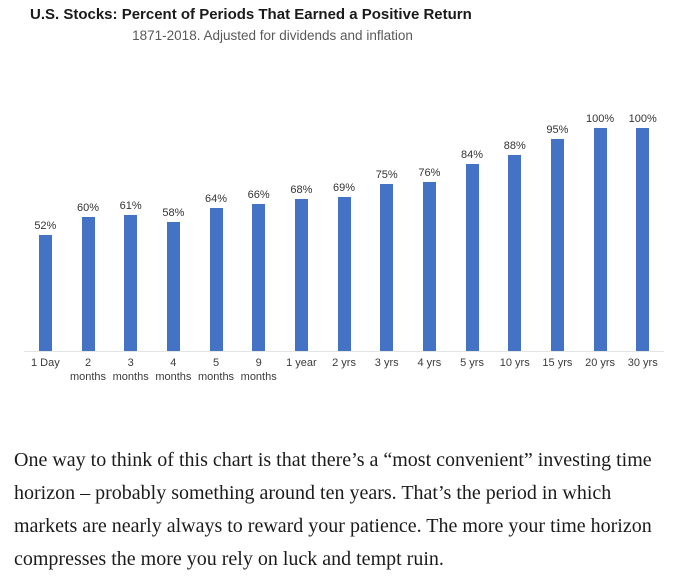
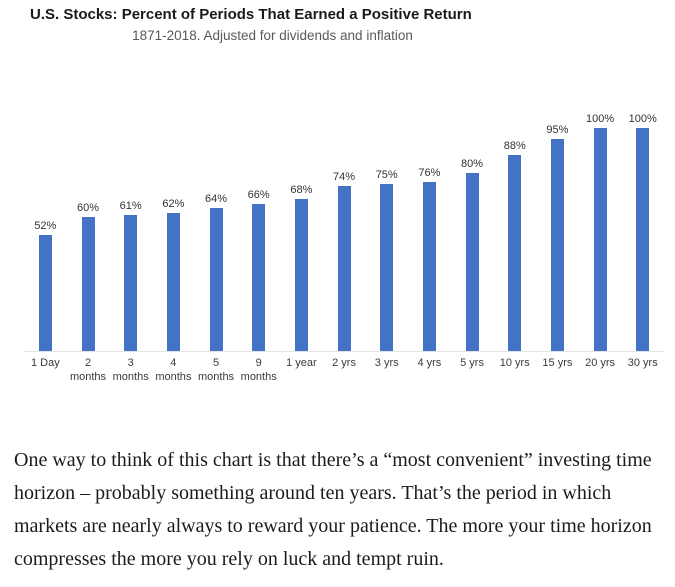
4 months: 58% -> 62%
2 yrs: 69% -> 74%
5 yrs: 84% -> 80%
